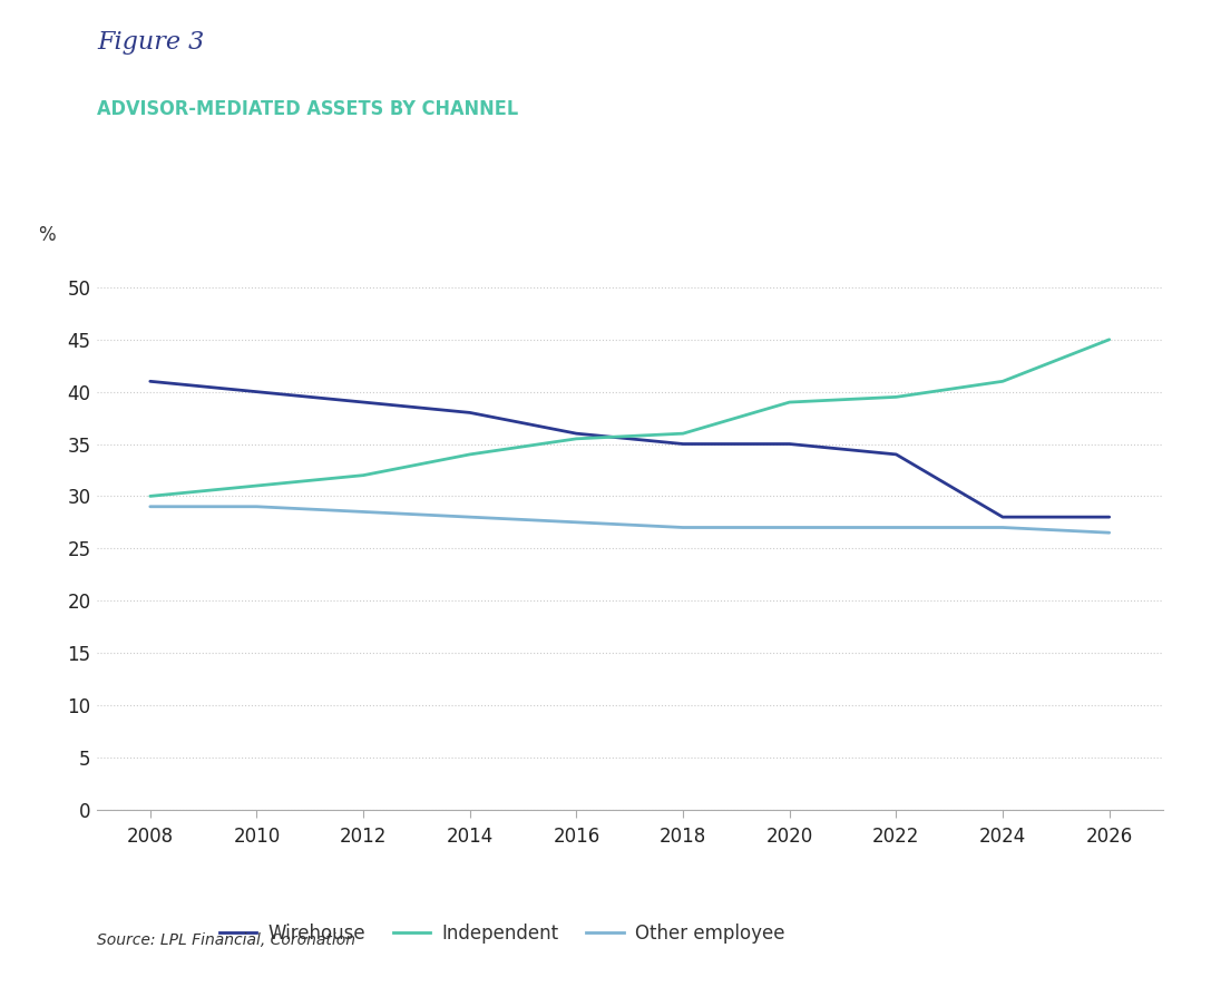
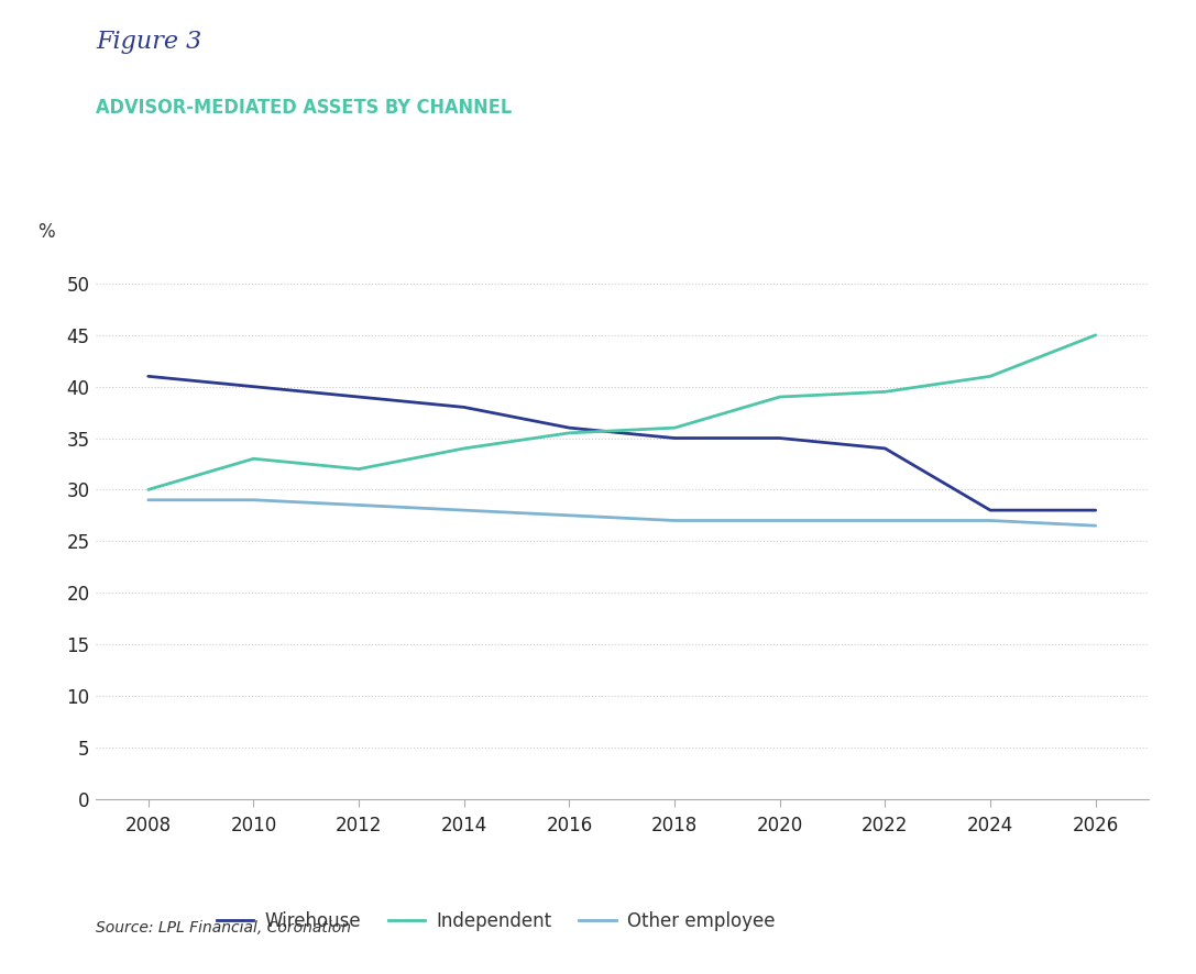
Independent/2010: 31.0 -> 33.0
